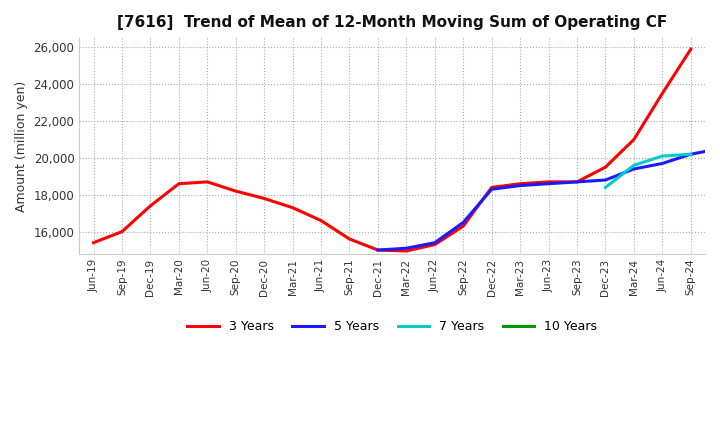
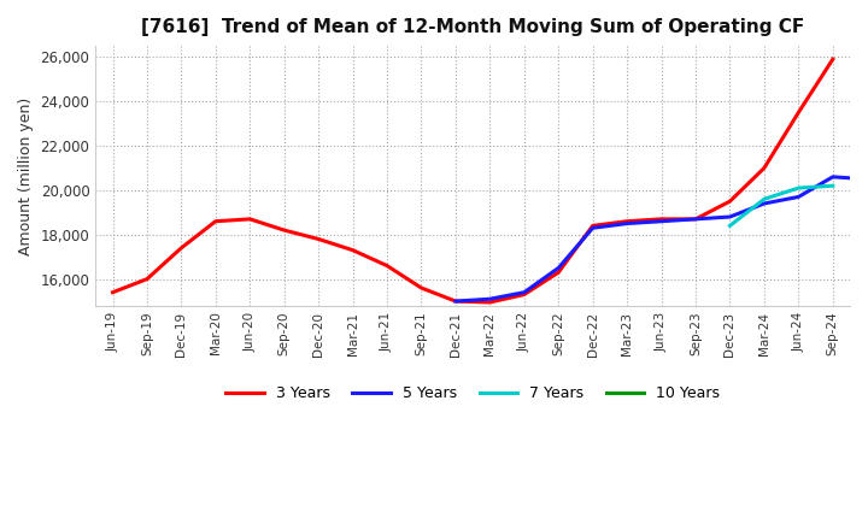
5 Years/Sep-24: 20,200 -> 20,600
